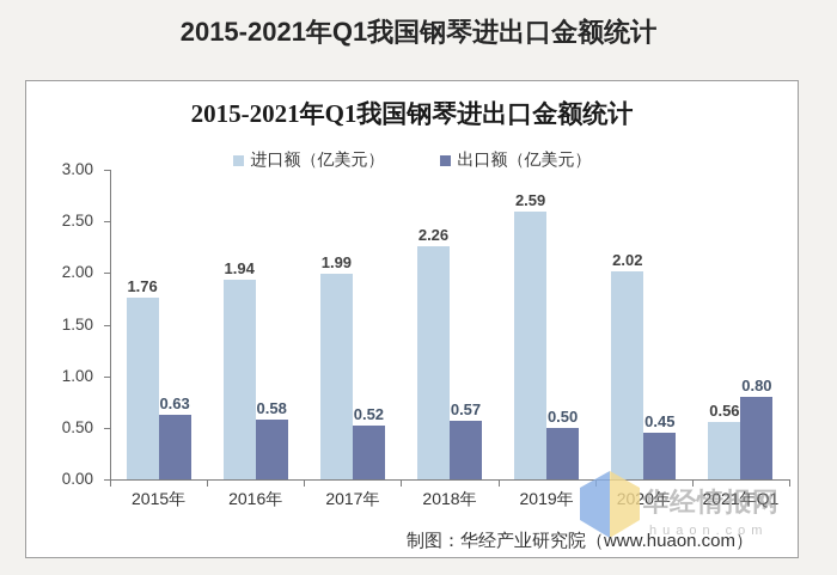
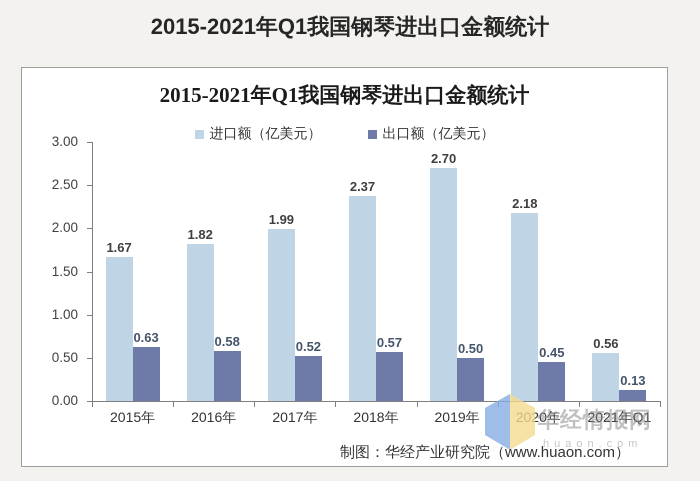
进口额（亿美元）/2015年: 1.76 -> 1.67
进口额（亿美元）/2016年: 1.94 -> 1.82
进口额（亿美元）/2018年: 2.26 -> 2.37
进口额（亿美元）/2019年: 2.59 -> 2.70
进口额（亿美元）/2020年: 2.02 -> 2.18
出口额（亿美元）/2021年Q1: 0.80 -> 0.13
